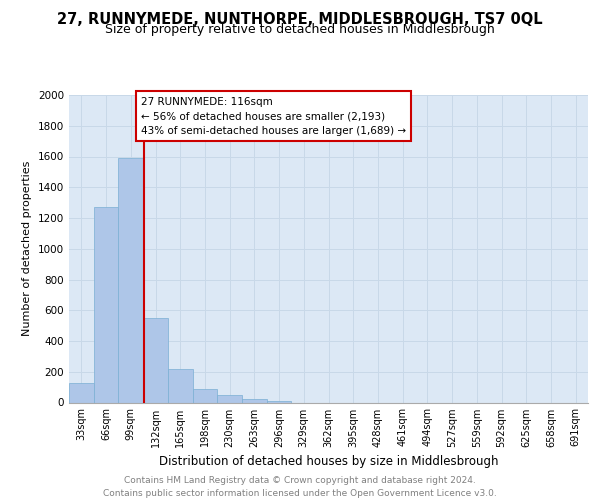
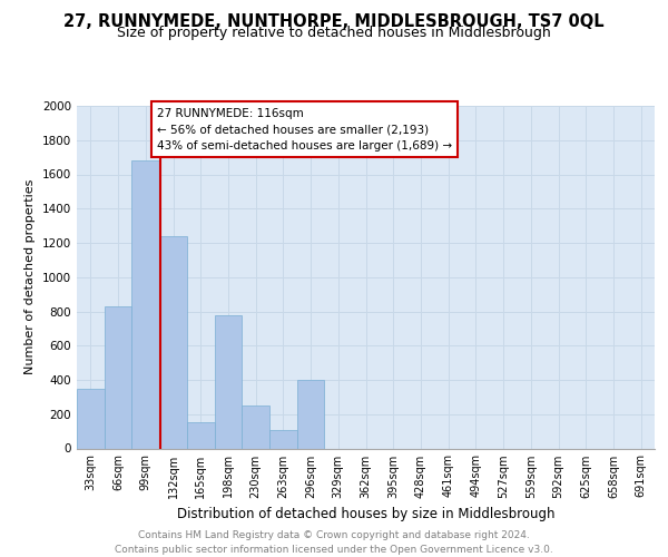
33sqm: 130 -> 350
66sqm: 1270 -> 830
99sqm: 1590 -> 1680
132sqm: 550 -> 1240
165sqm: 220 -> 150
198sqm: 80 -> 780
230sqm: 50 -> 250
263sqm: 20 -> 110
296sqm: 10 -> 400
